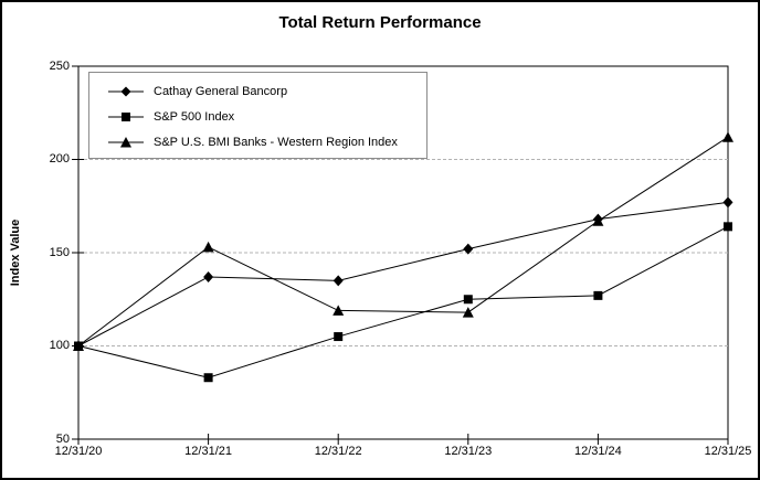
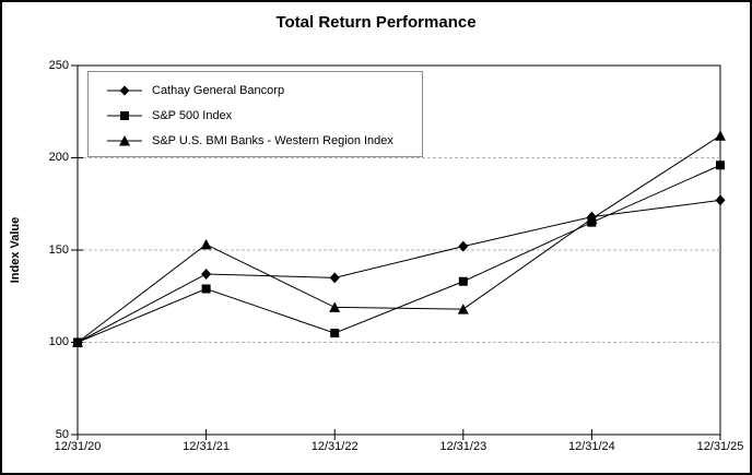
S&P 500 Index/12/31/21: 83 -> 129
S&P 500 Index/12/31/23: 125 -> 133
S&P 500 Index/12/31/24: 127 -> 165
S&P 500 Index/12/31/25: 164 -> 196
